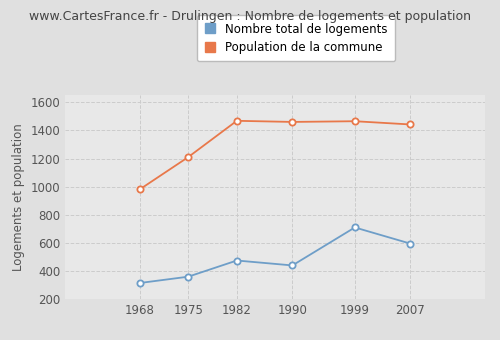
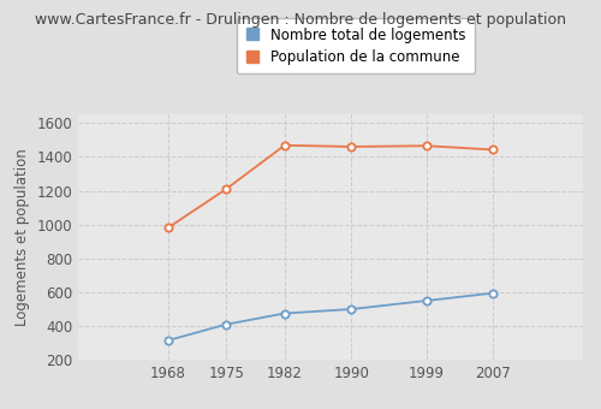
Nombre total de logements/1975: 360 -> 410
Nombre total de logements/1990: 440 -> 500
Nombre total de logements/1999: 710 -> 550
